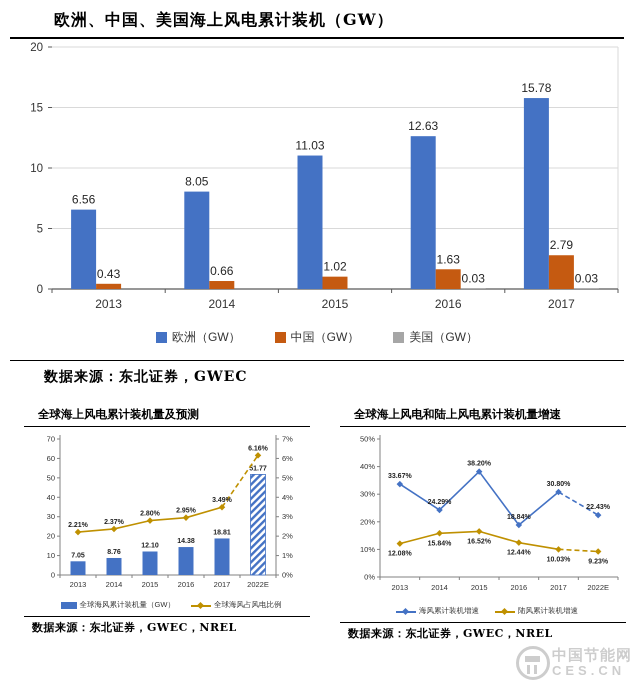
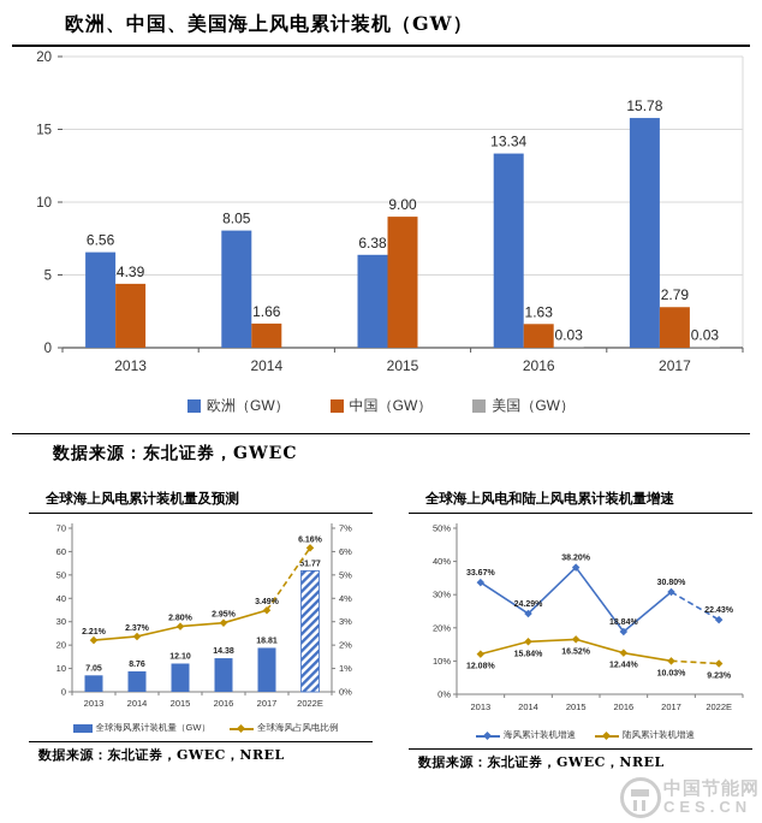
欧洲、中国、美国海上风电累计装机（GW）/中国（GW）/2013: 0.43 -> 4.39
欧洲、中国、美国海上风电累计装机（GW）/中国（GW）/2014: 0.66 -> 1.66
欧洲、中国、美国海上风电累计装机（GW）/欧洲（GW）/2015: 11.03 -> 6.38
欧洲、中国、美国海上风电累计装机（GW）/中国（GW）/2015: 1.02 -> 9.00
欧洲、中国、美国海上风电累计装机（GW）/欧洲（GW）/2016: 12.63 -> 13.34
